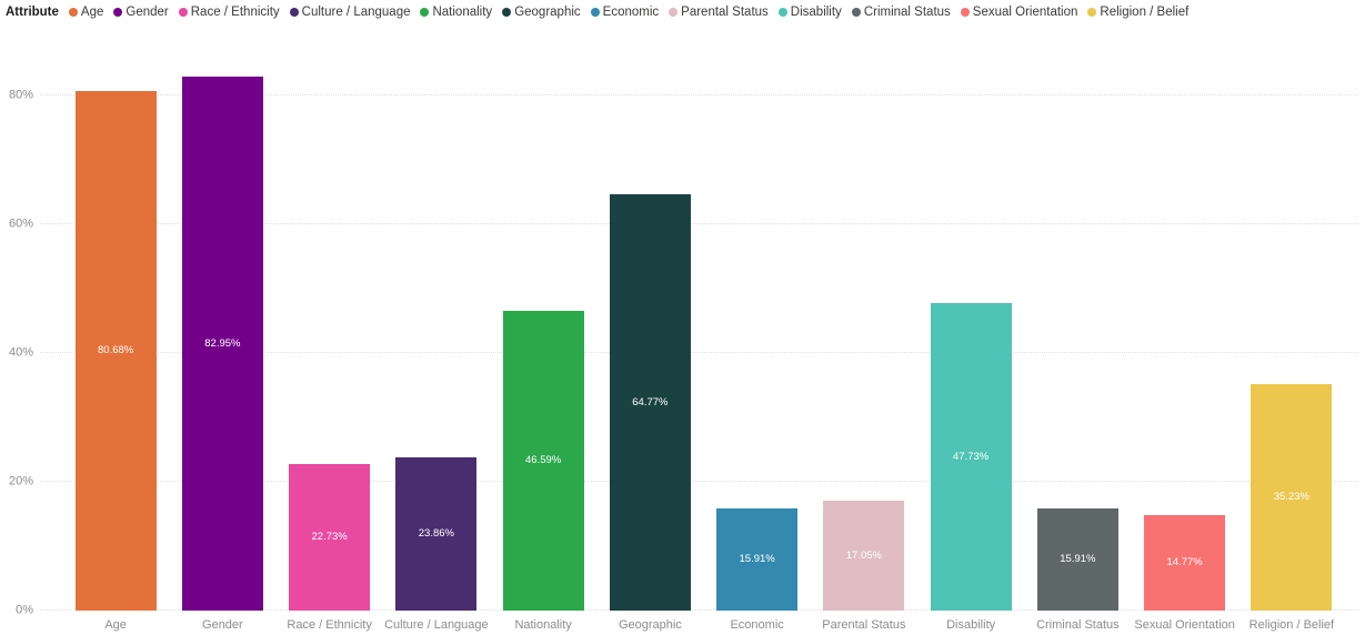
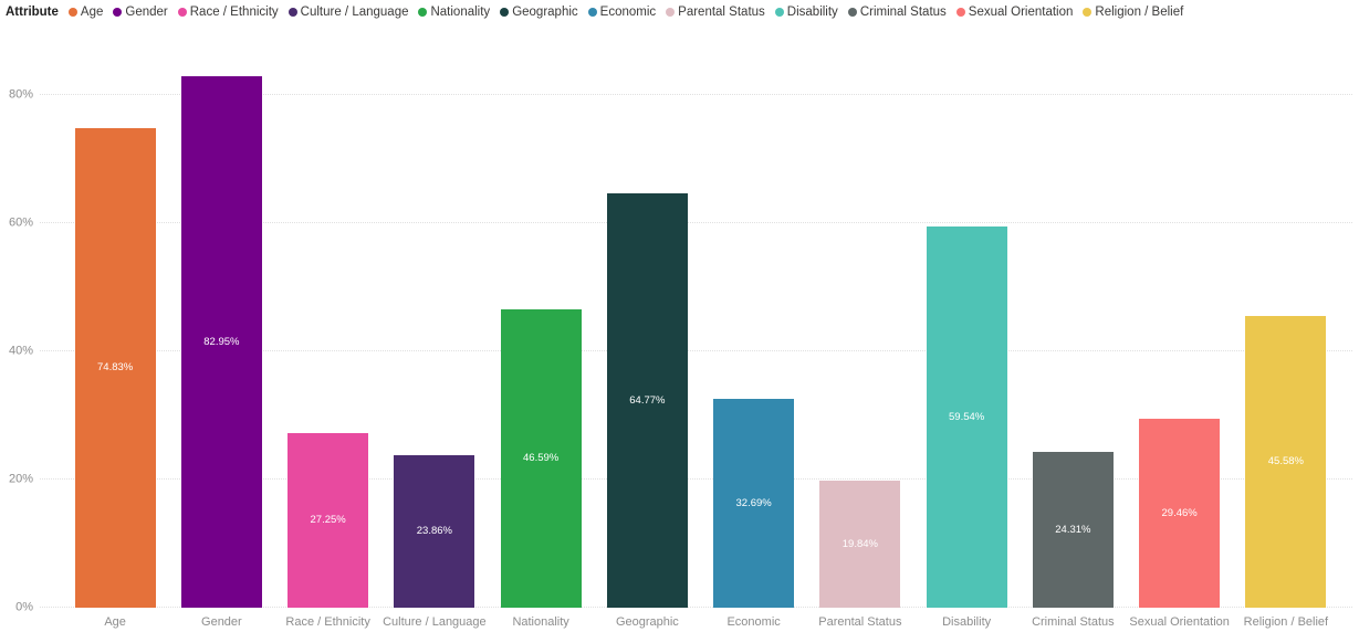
Age: 80.68% -> 74.83%
Race / Ethnicity: 22.73% -> 27.25%
Economic: 15.91% -> 32.69%
Parental Status: 17.05% -> 19.84%
Disability: 47.73% -> 59.54%
Criminal Status: 15.91% -> 24.31%
Sexual Orientation: 14.77% -> 29.46%
Religion / Belief: 35.23% -> 45.58%
